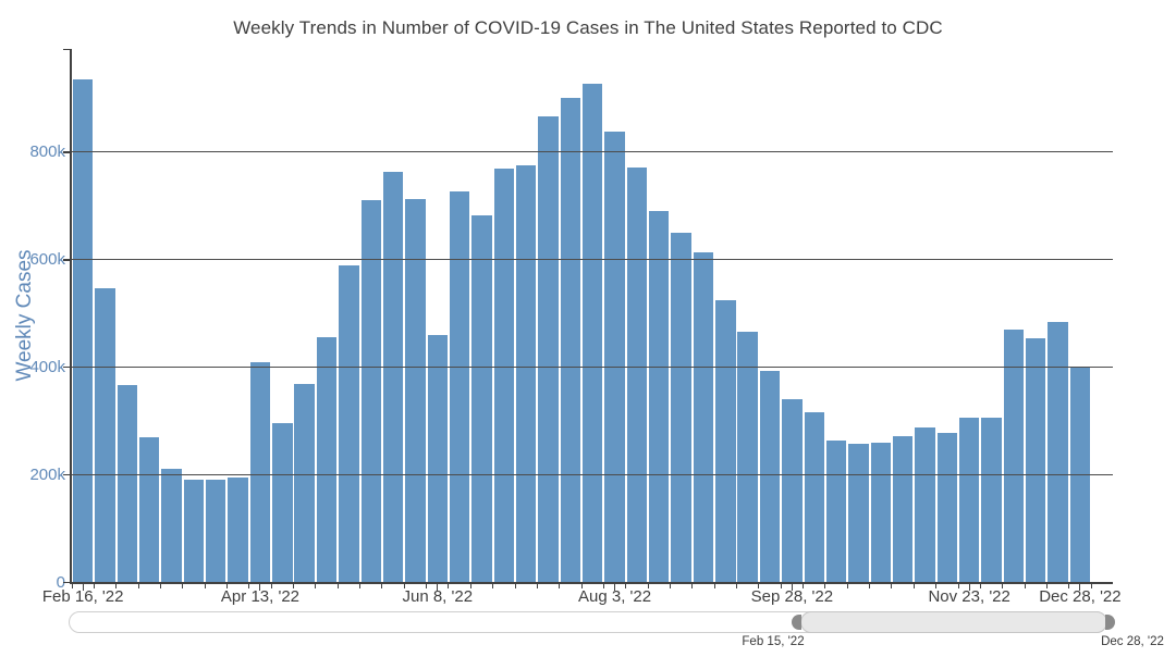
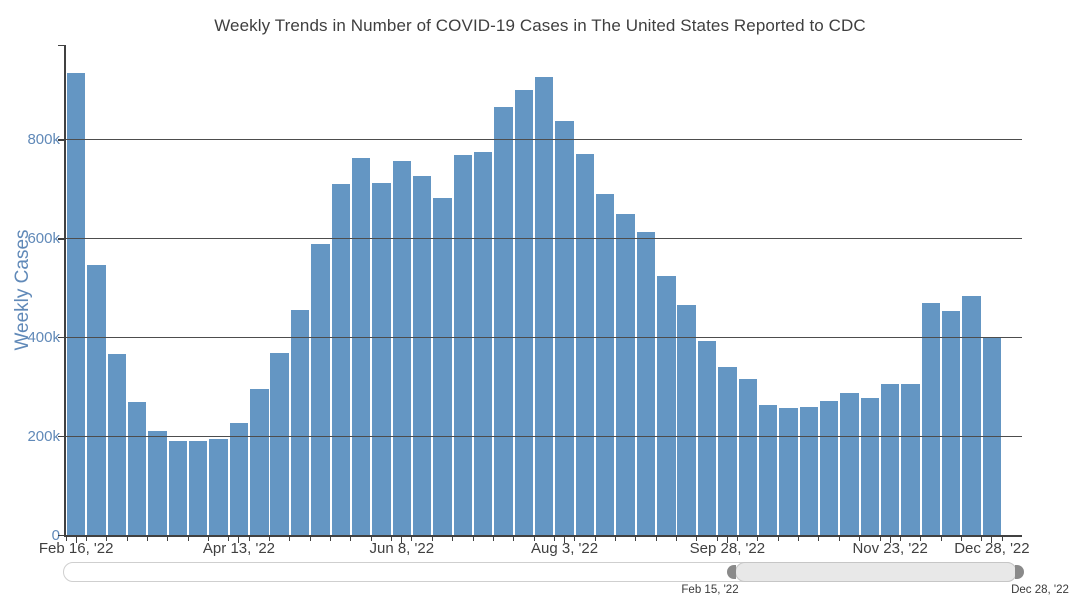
Apr 13, '22: 410k -> 230k
Jun 8, '22: 460k -> 760k
